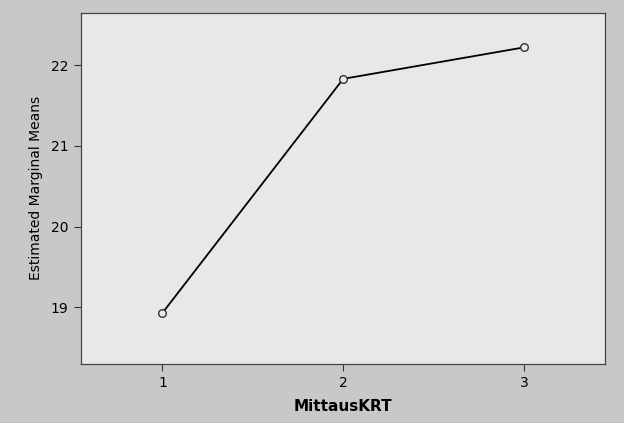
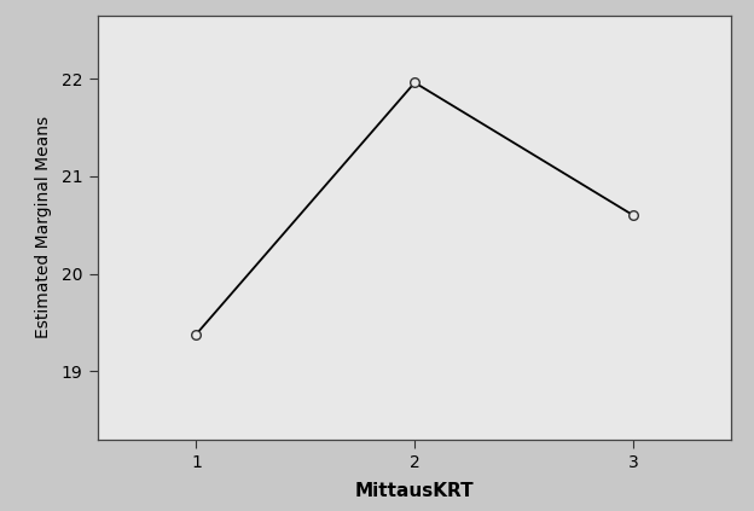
1: 18.93 -> 19.38
2: 21.83 -> 21.96
3: 22.22 -> 20.60
